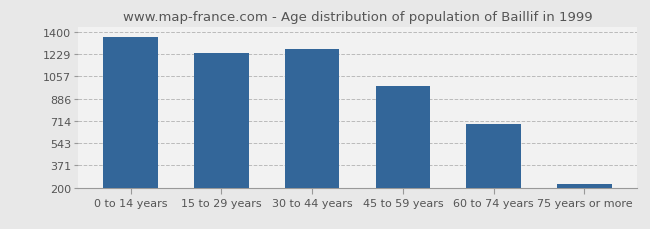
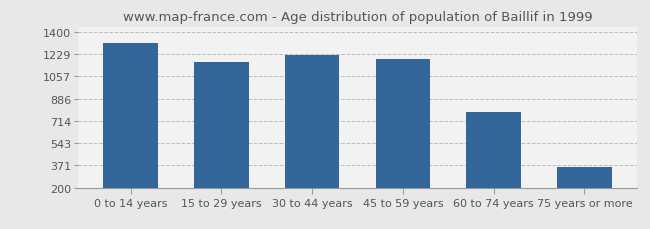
0 to 14 years: 1360 -> 1310
15 to 29 years: 1240 -> 1170
30 to 44 years: 1270 -> 1220
45 to 59 years: 980 -> 1190
60 to 74 years: 690 -> 780
75 years or more: 230 -> 360
